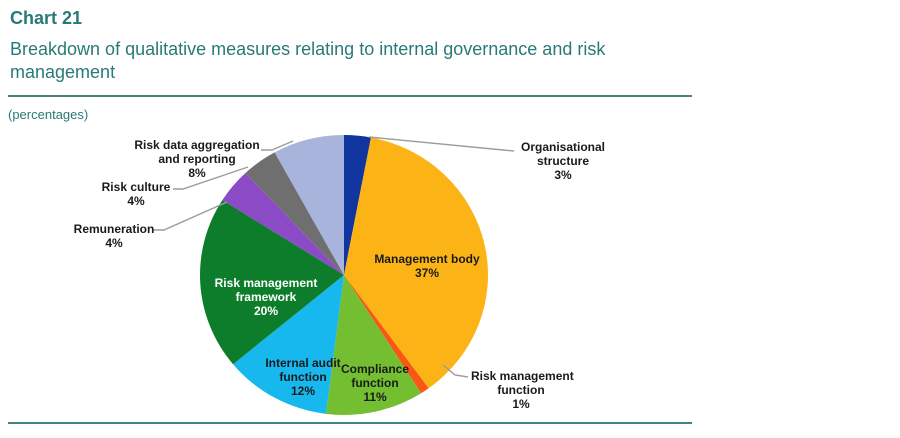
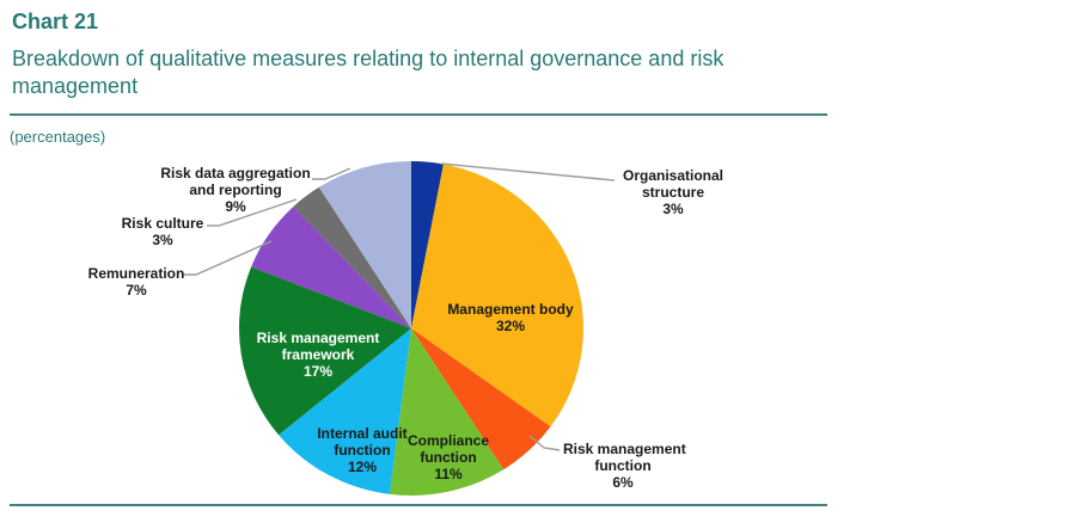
Management body: 37% -> 32%
Risk management function: 1% -> 6%
Risk management framework: 20% -> 17%
Remuneration: 4% -> 7%
Risk culture: 4% -> 3%
Risk data aggregation and reporting: 8% -> 9%
